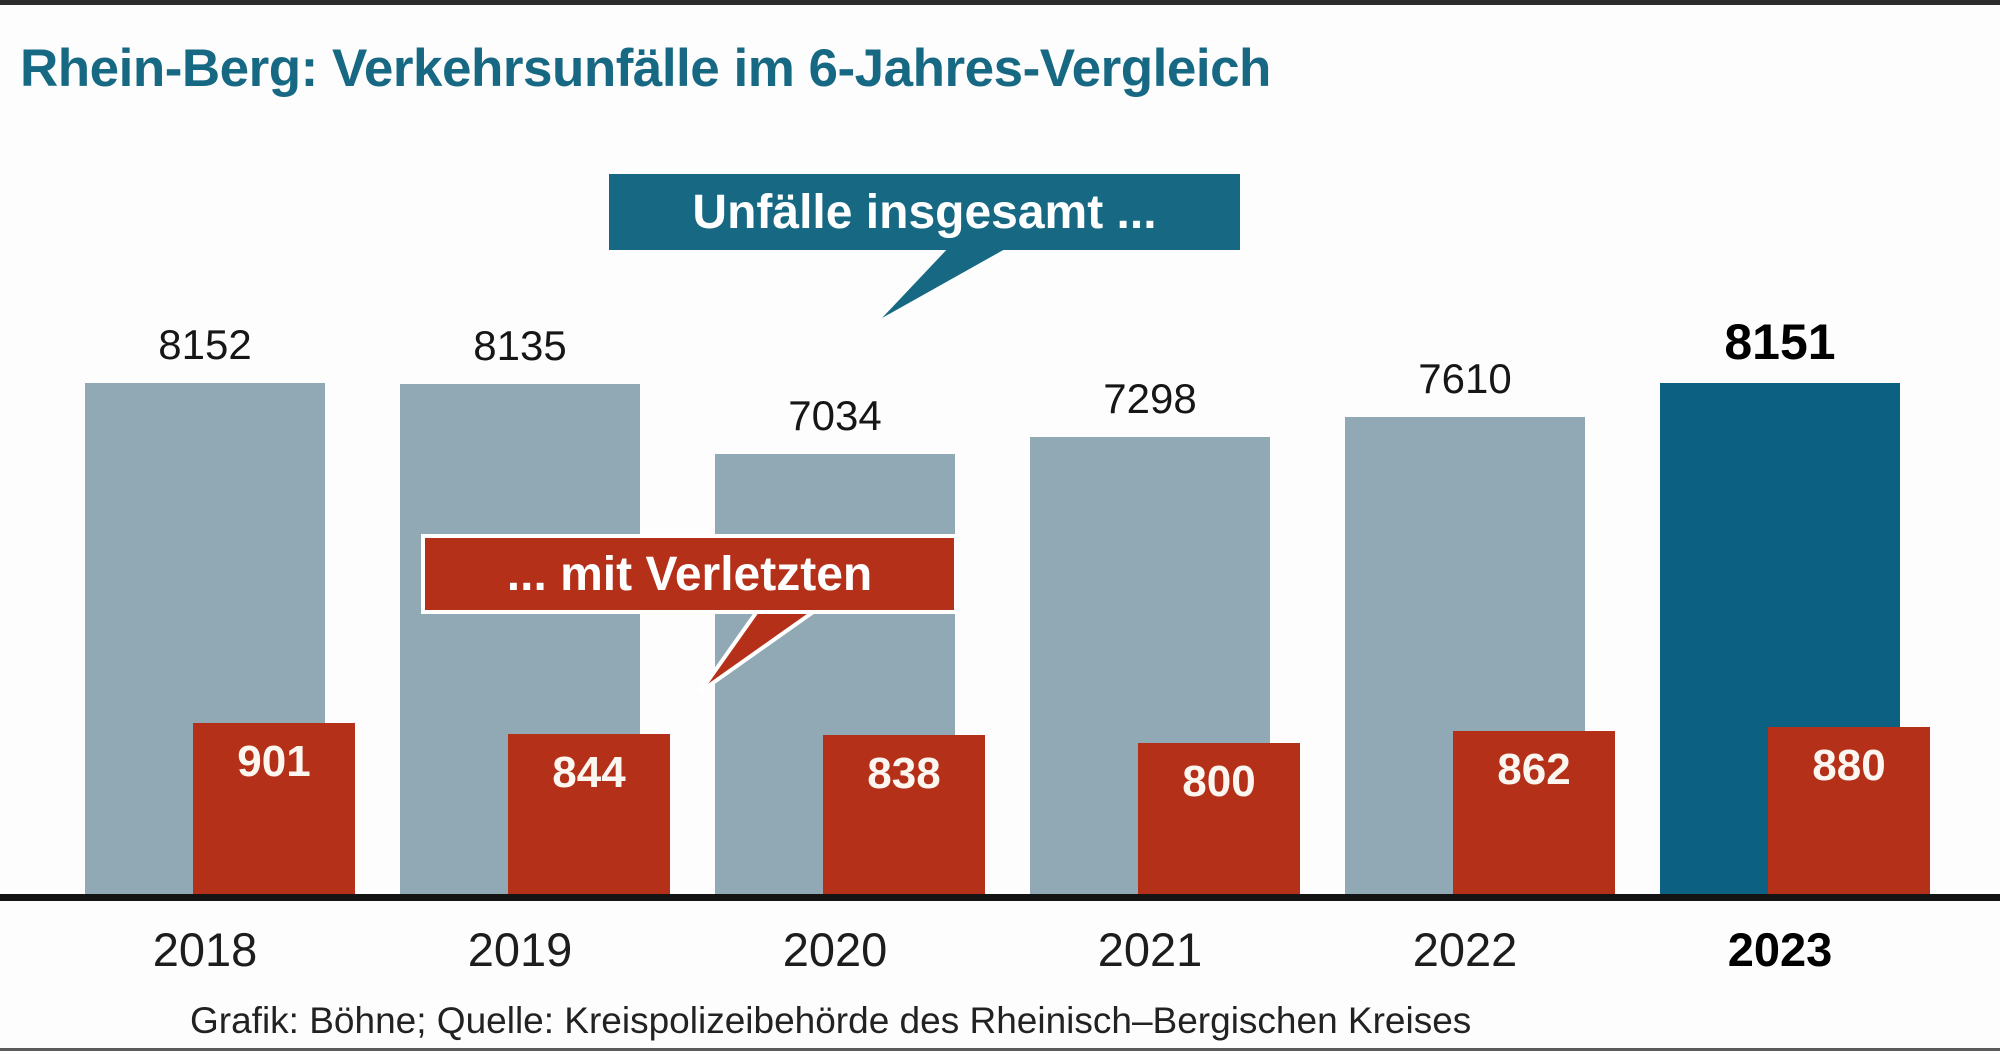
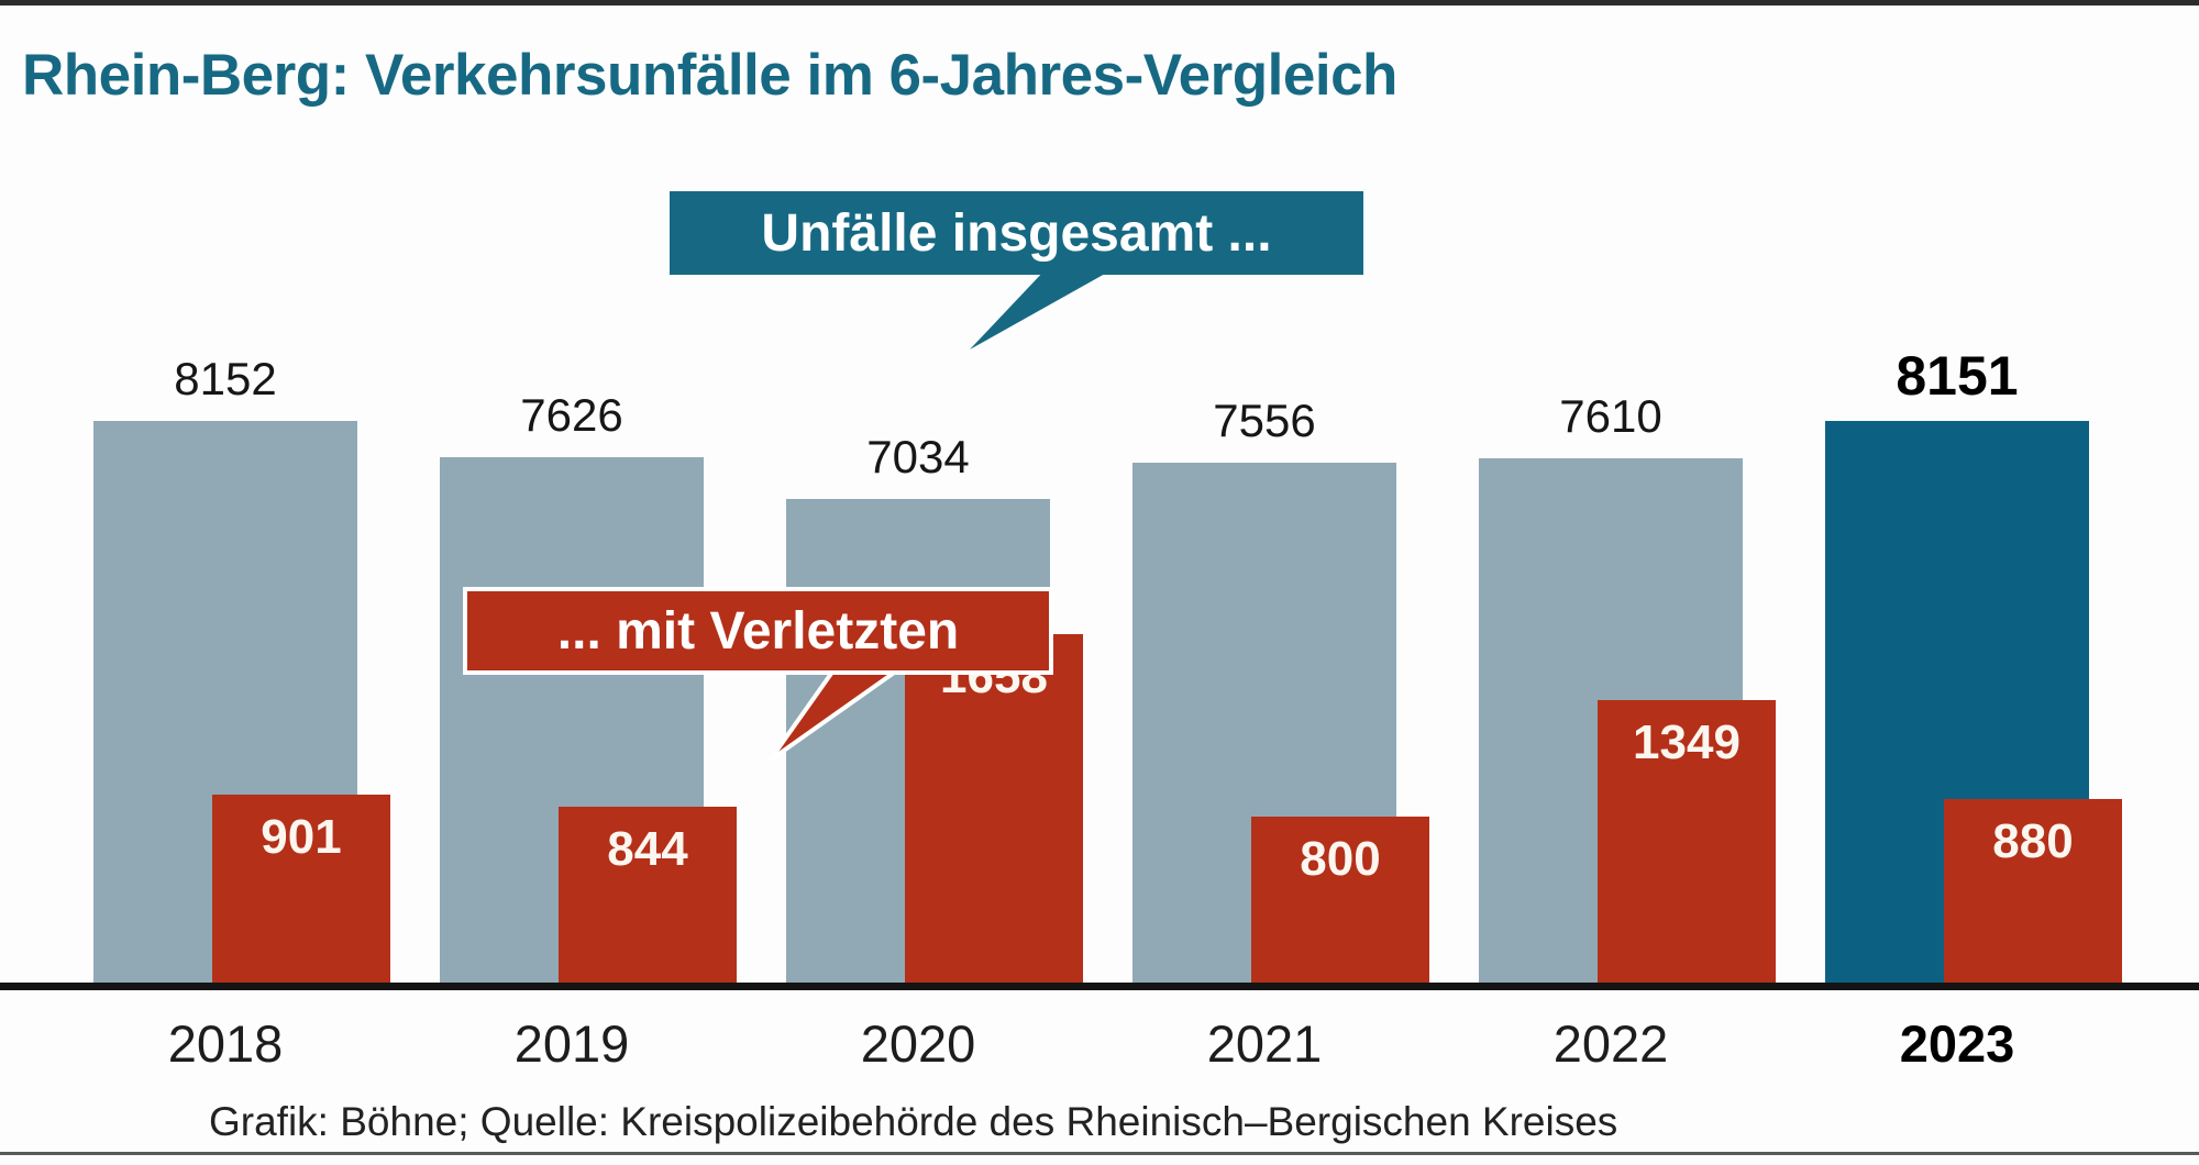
Unfälle insgesamt .../2019: 8135 -> 7626
... mit Verletzten/2020: 838 -> 1658
Unfälle insgesamt .../2021: 7298 -> 7556
... mit Verletzten/2022: 862 -> 1349
